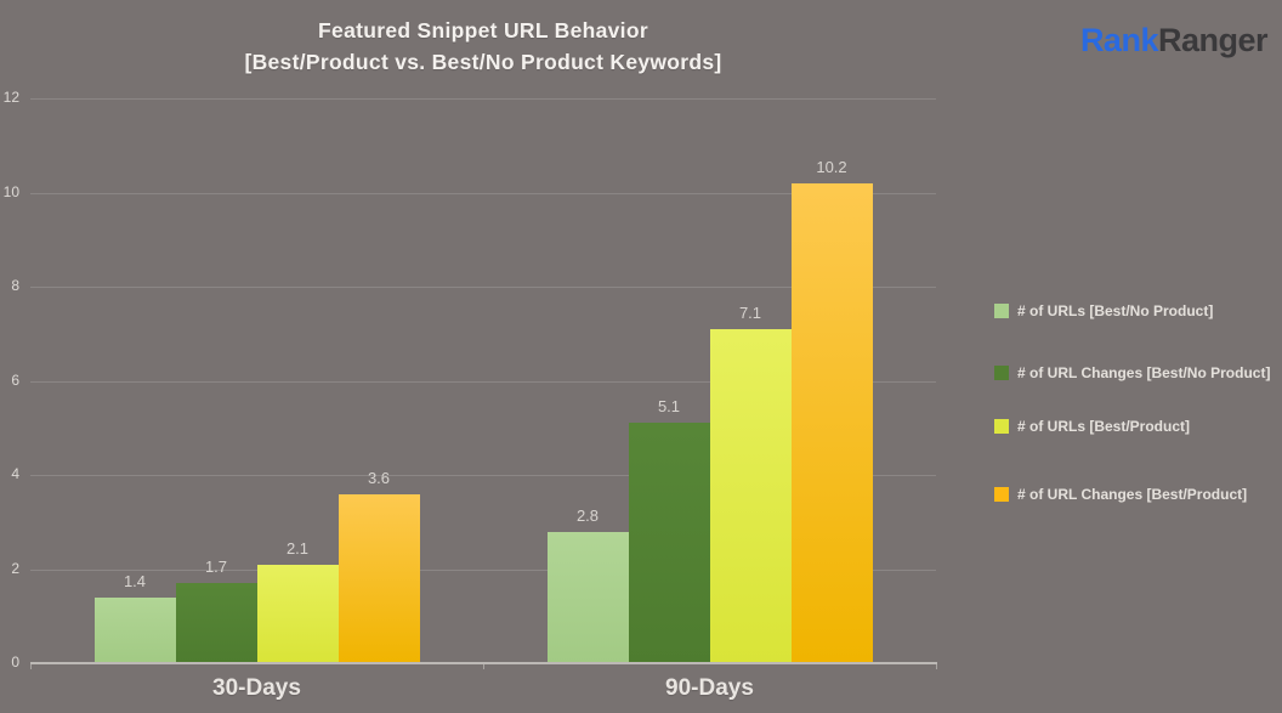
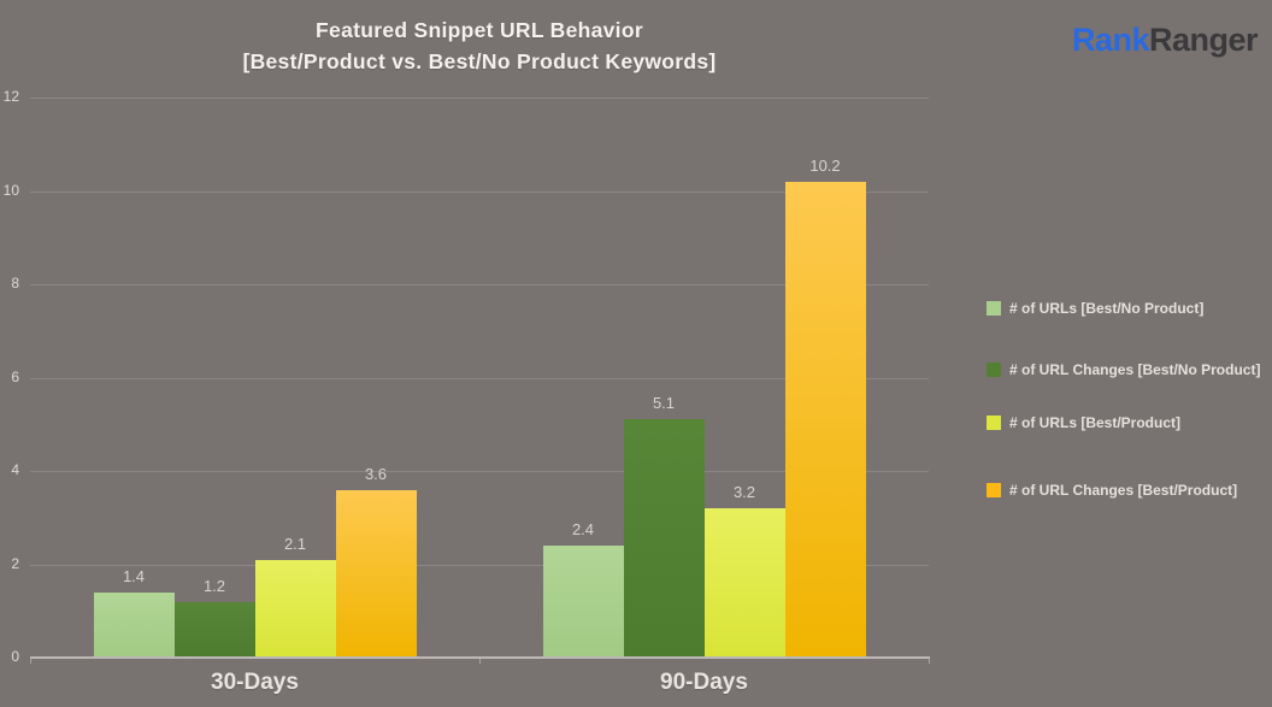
# of URL Changes [Best/No Product]/30-Days: 1.7 -> 1.2
# of URLs [Best/No Product]/90-Days: 2.8 -> 2.4
# of URLs [Best/Product]/90-Days: 7.1 -> 3.2
